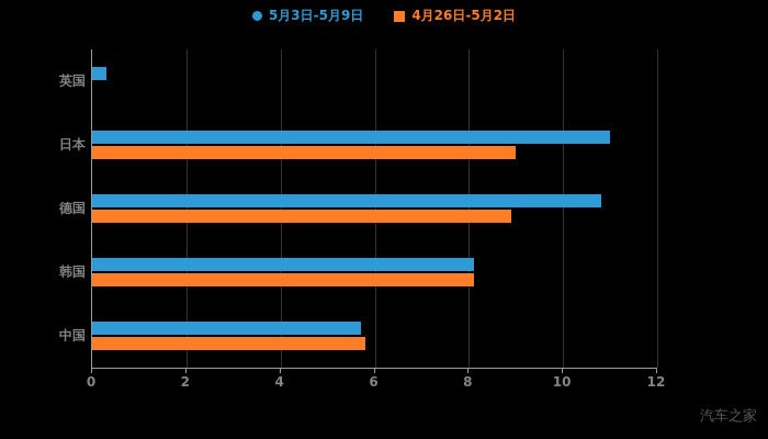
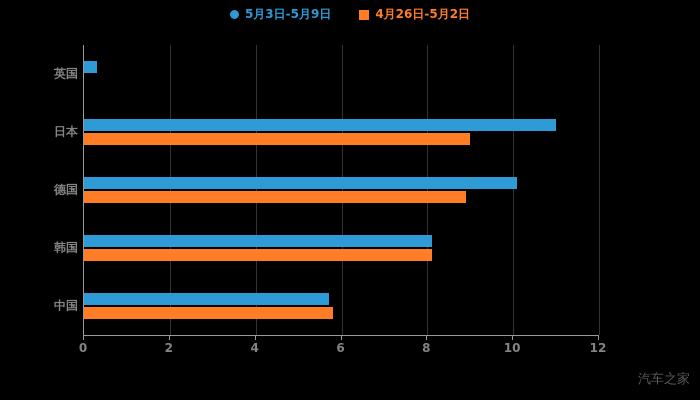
5月3日-5月9日/德国: 10.8 -> 10.1
